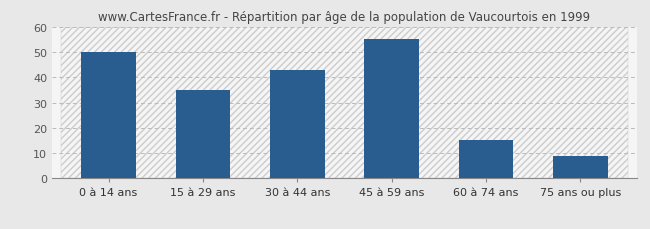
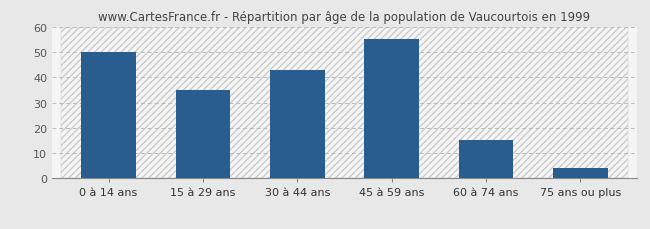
75 ans ou plus: 9 -> 4
